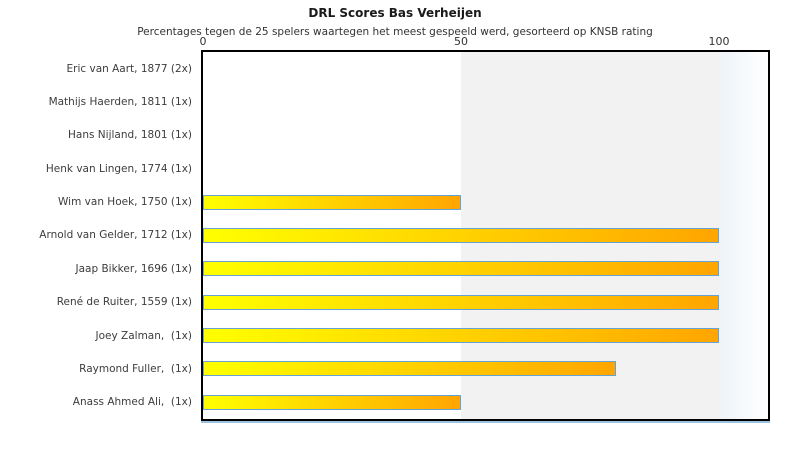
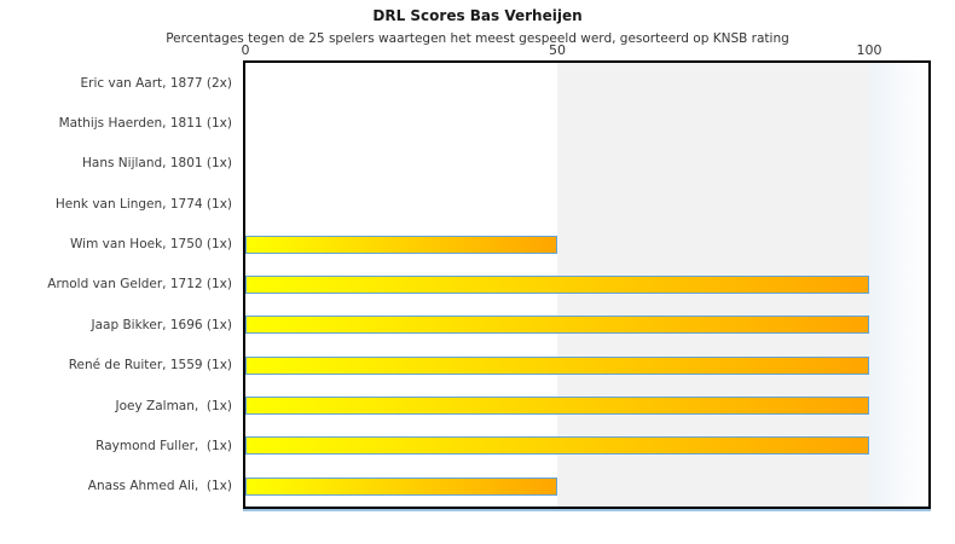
Raymond Fuller, (1x): 80 -> 100
